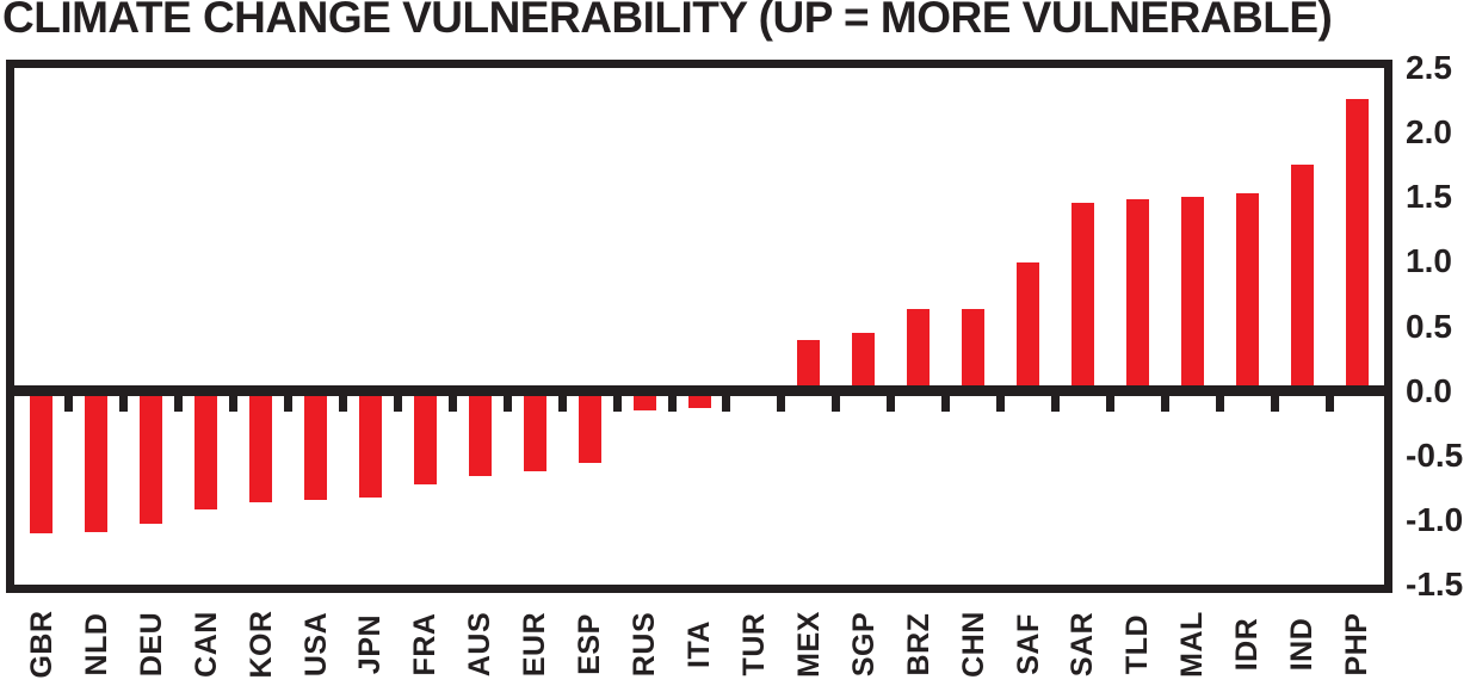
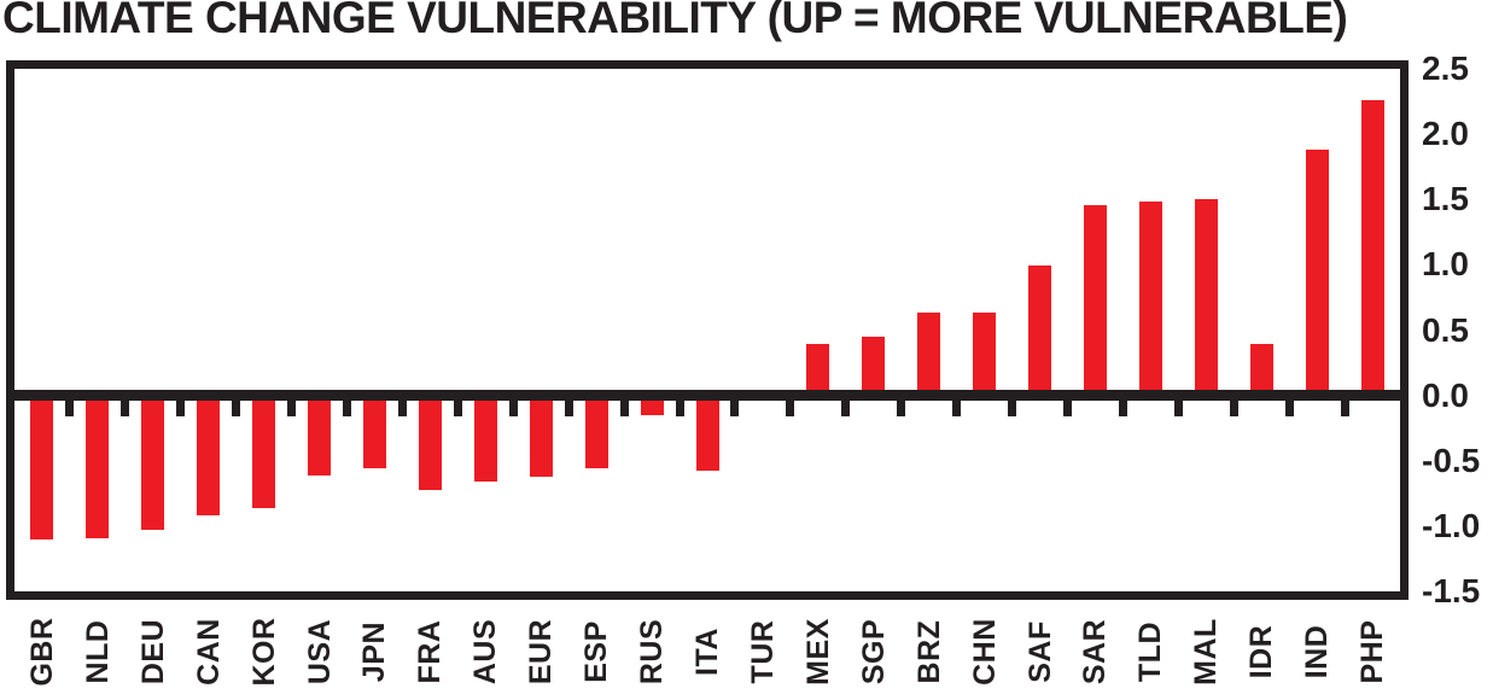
USA: -0.84 -> -0.61
JPN: -0.83 -> -0.56
ITA: -0.13 -> -0.58
IDR: 1.53 -> 0.39
IND: 1.75 -> 1.88
